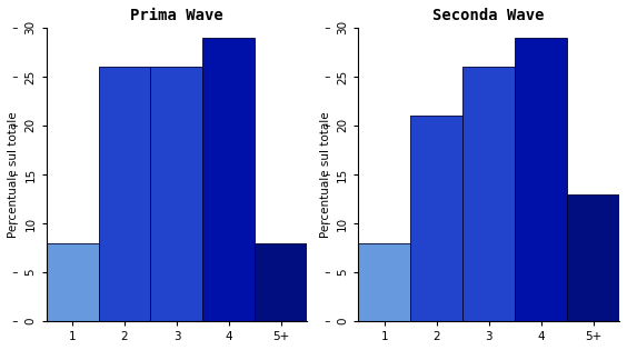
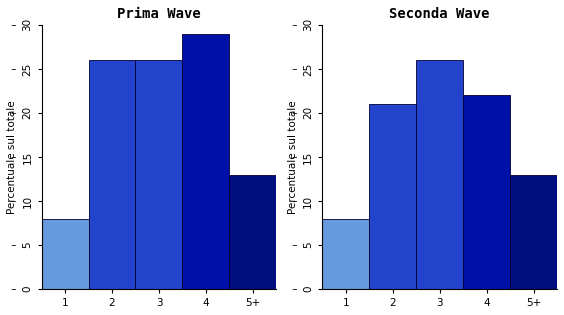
Prima Wave/5+: 8 -> 13
Seconda Wave/4: 29 -> 22
